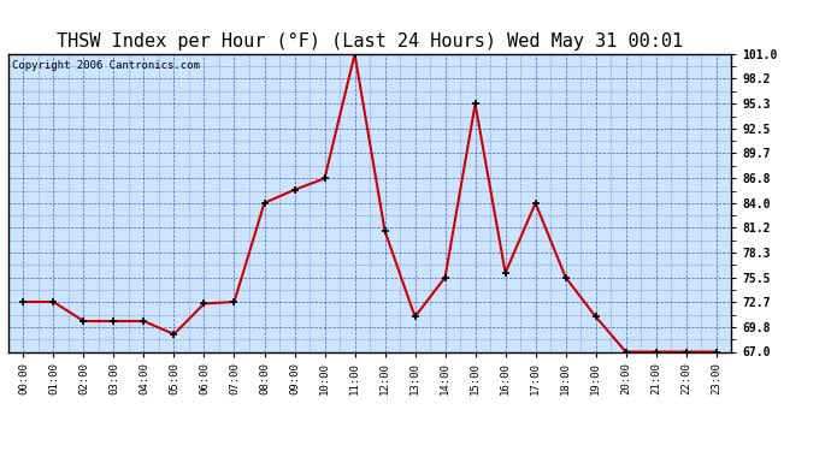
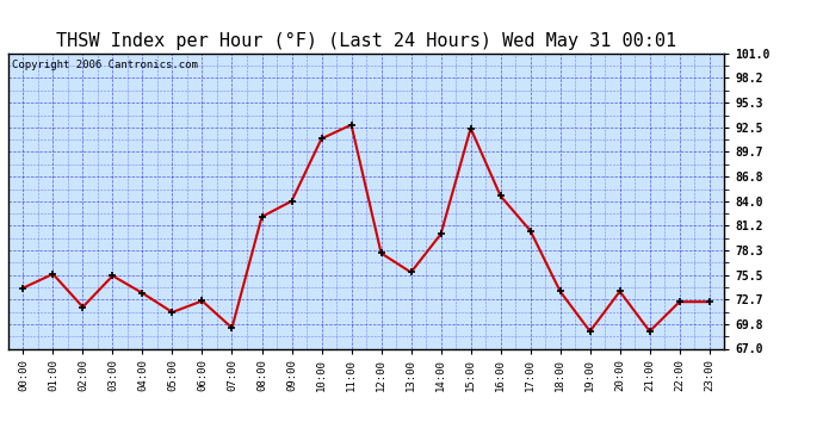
00:00: 72.7 -> 74.0
01:00: 72.7 -> 75.6
02:00: 70.5 -> 71.8
03:00: 70.5 -> 75.4
04:00: 70.5 -> 73.4
05:00: 69.0 -> 71.2
07:00: 72.7 -> 69.4
08:00: 84.0 -> 82.2
09:00: 85.5 -> 84.0
10:00: 86.8 -> 91.2
11:00: 101.0 -> 92.8
12:00: 80.8 -> 78.0
13:00: 71.0 -> 75.8
14:00: 75.5 -> 80.2
15:00: 95.3 -> 92.4
16:00: 76.0 -> 84.6
17:00: 84.0 -> 80.6
18:00: 75.5 -> 73.6
19:00: 71.0 -> 69.0
20:00: 67.0 -> 73.6
21:00: 67.0 -> 69.0
22:00: 67.0 -> 72.4
23:00: 67.0 -> 72.4
